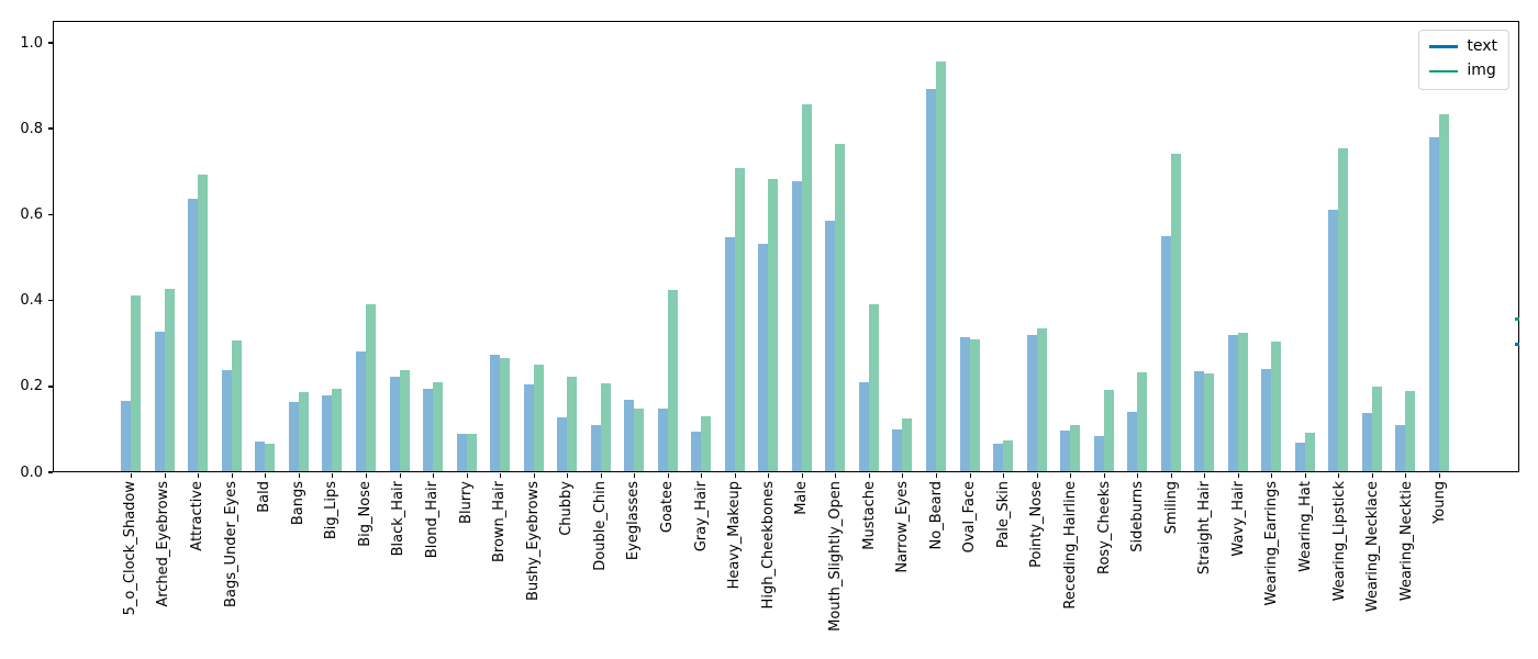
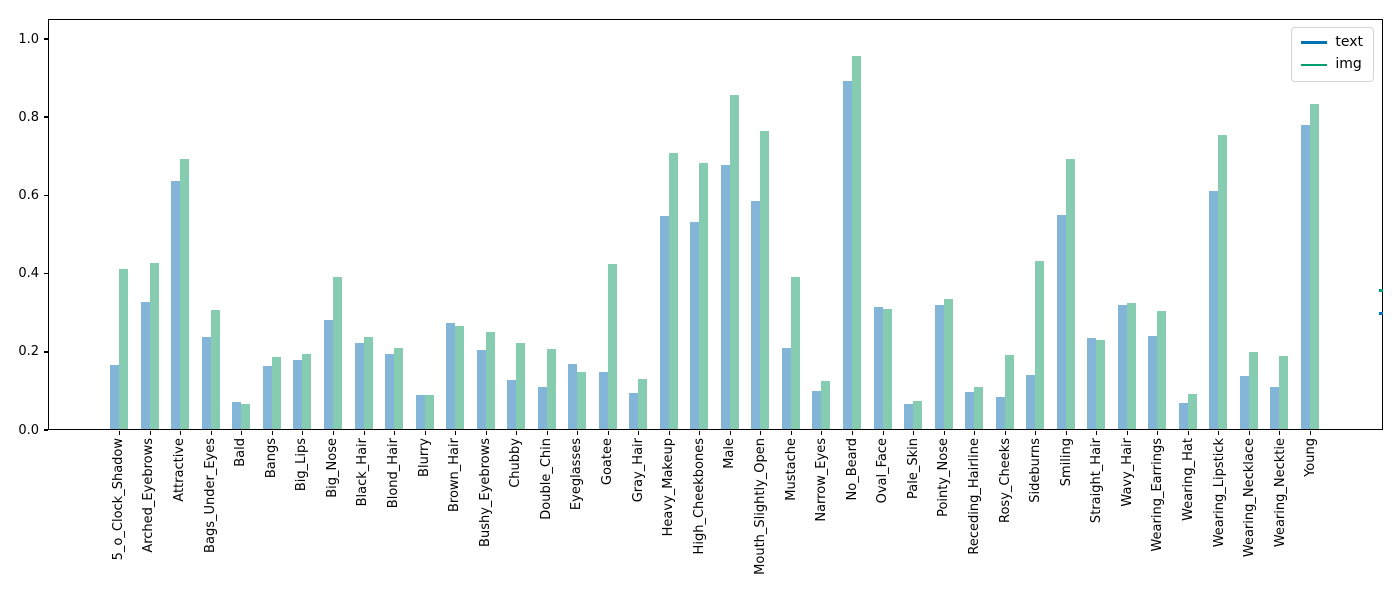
img/Sideburns: 0.23 -> 0.43
img/Smiling: 0.74 -> 0.69
